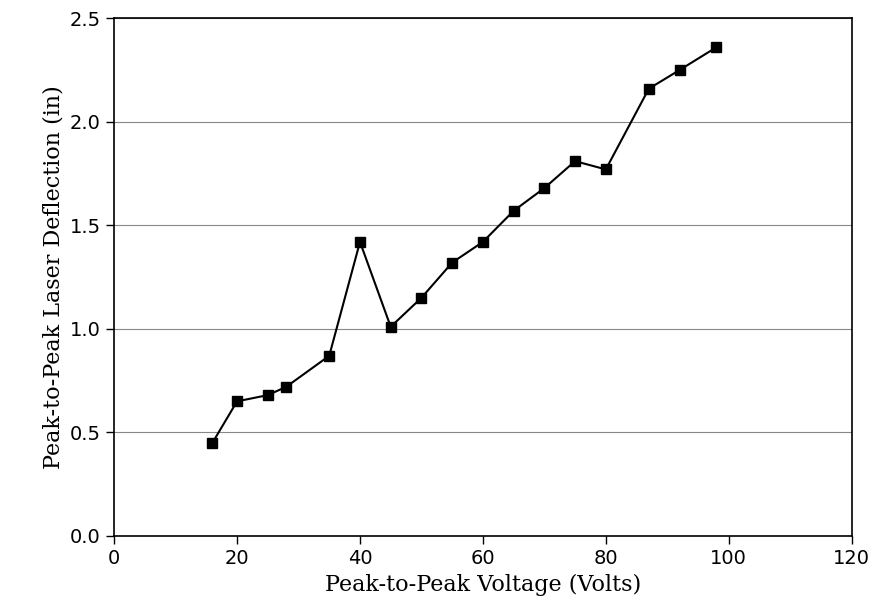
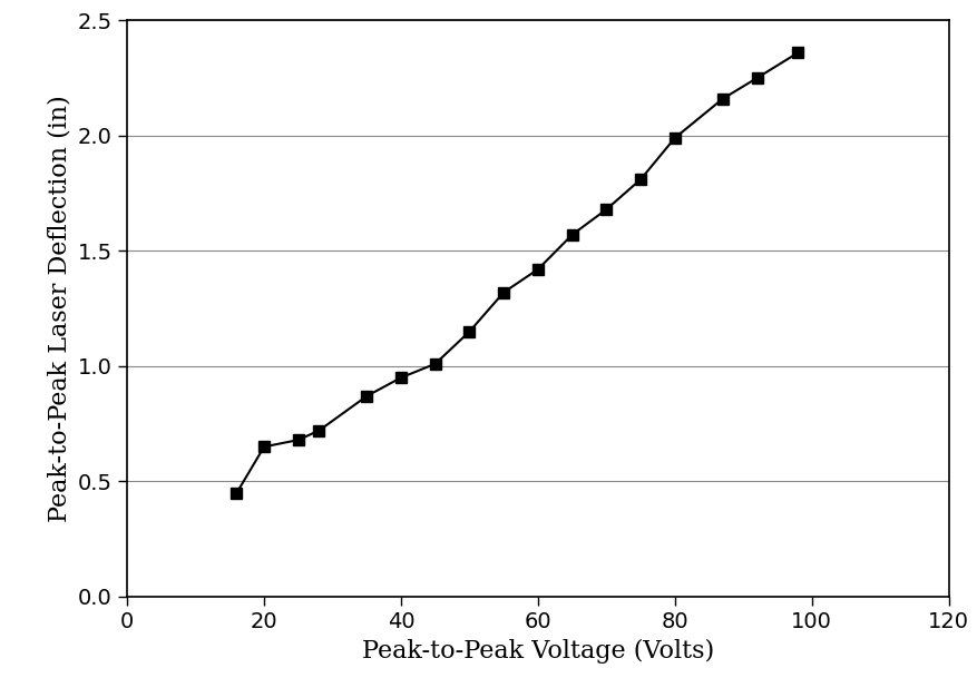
40: 1.42 -> 0.95
80: 1.77 -> 1.99
